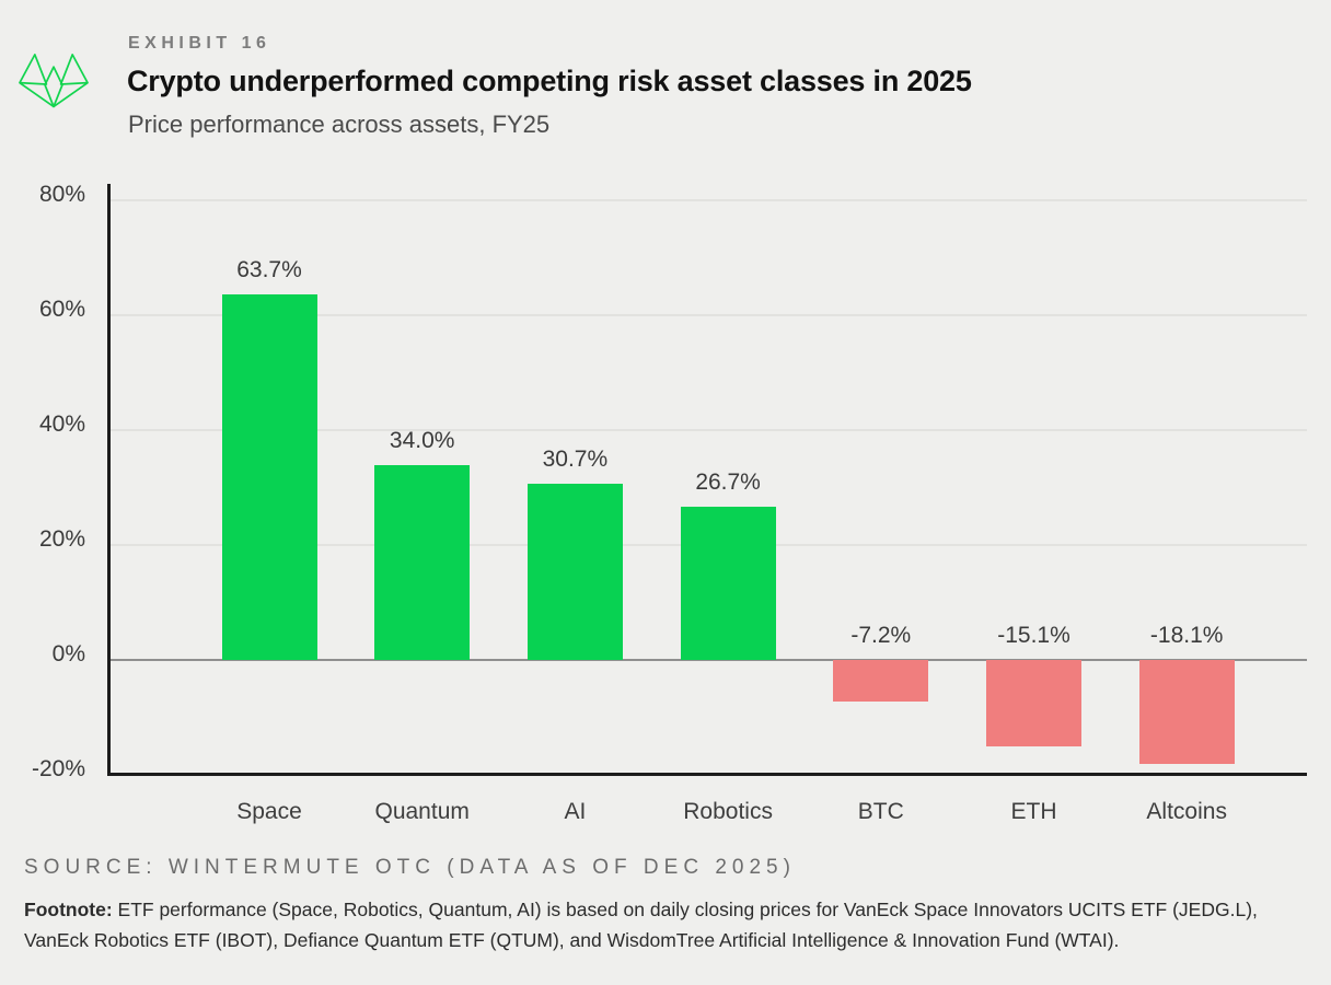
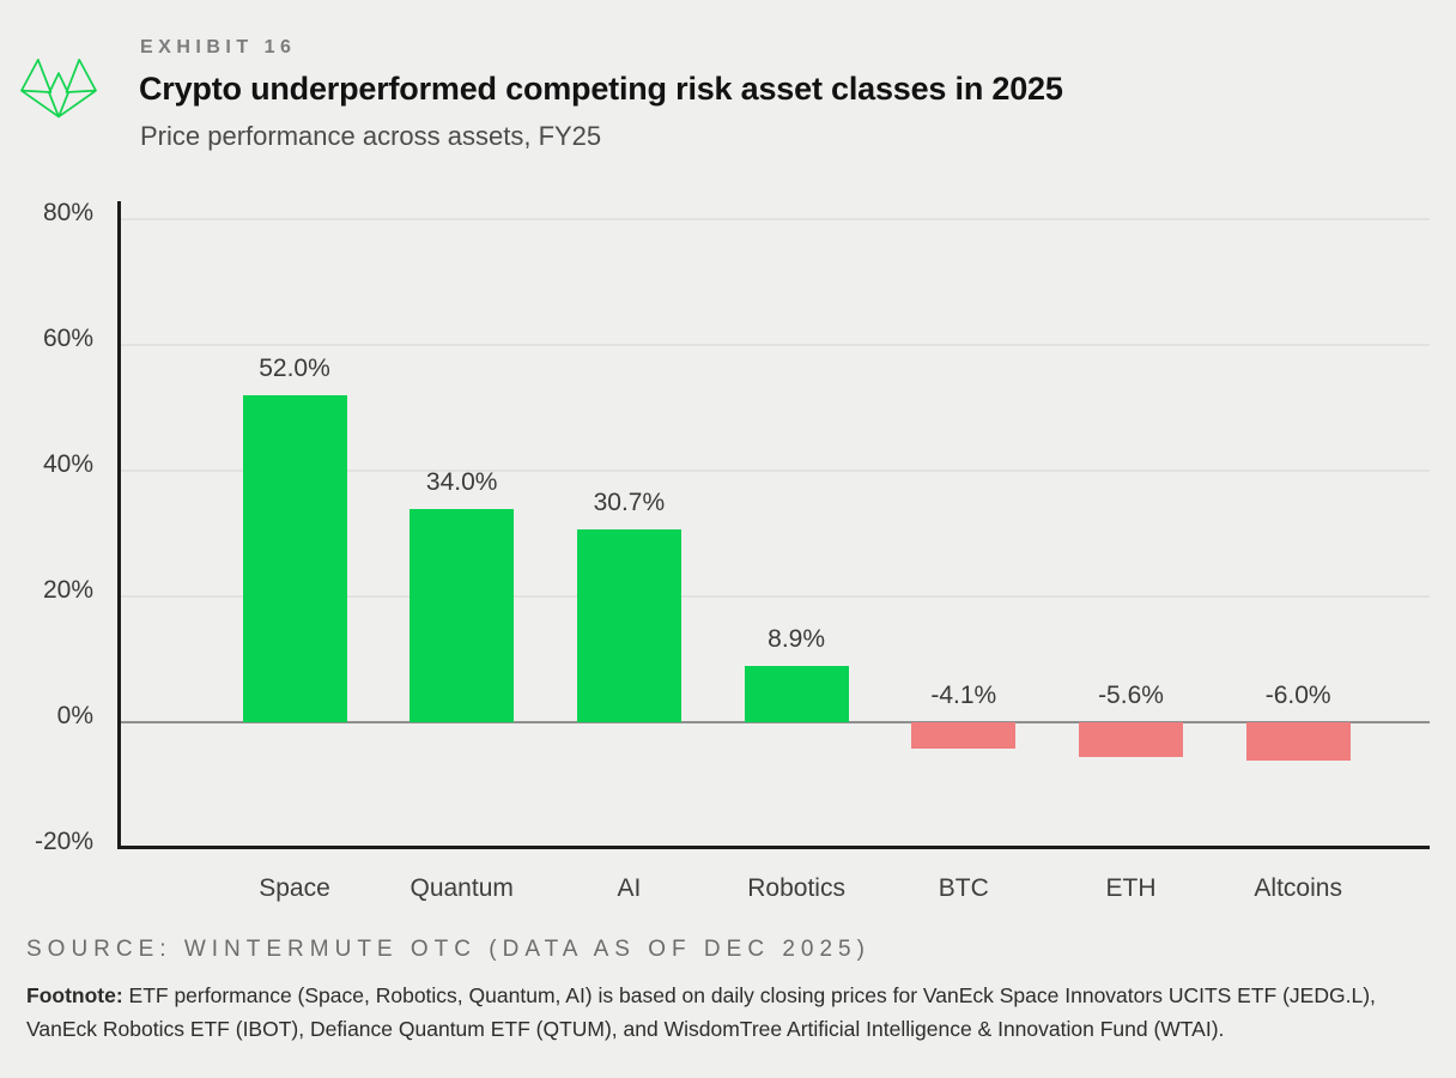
Space: 63.7% -> 52.0%
Robotics: 26.7% -> 8.9%
BTC: -7.2% -> -4.1%
ETH: -15.1% -> -5.6%
Altcoins: -18.1% -> -6.0%
